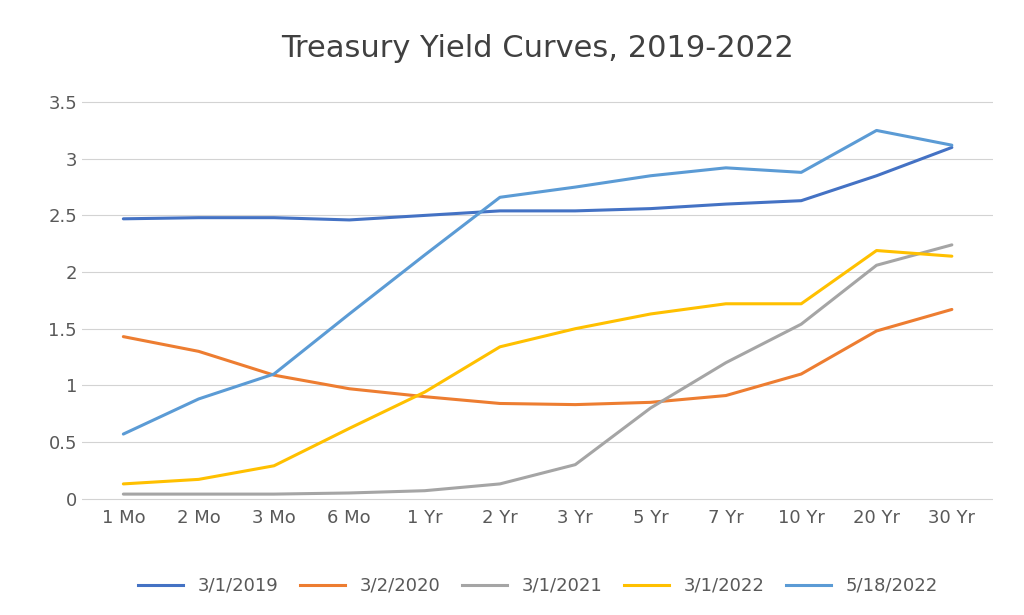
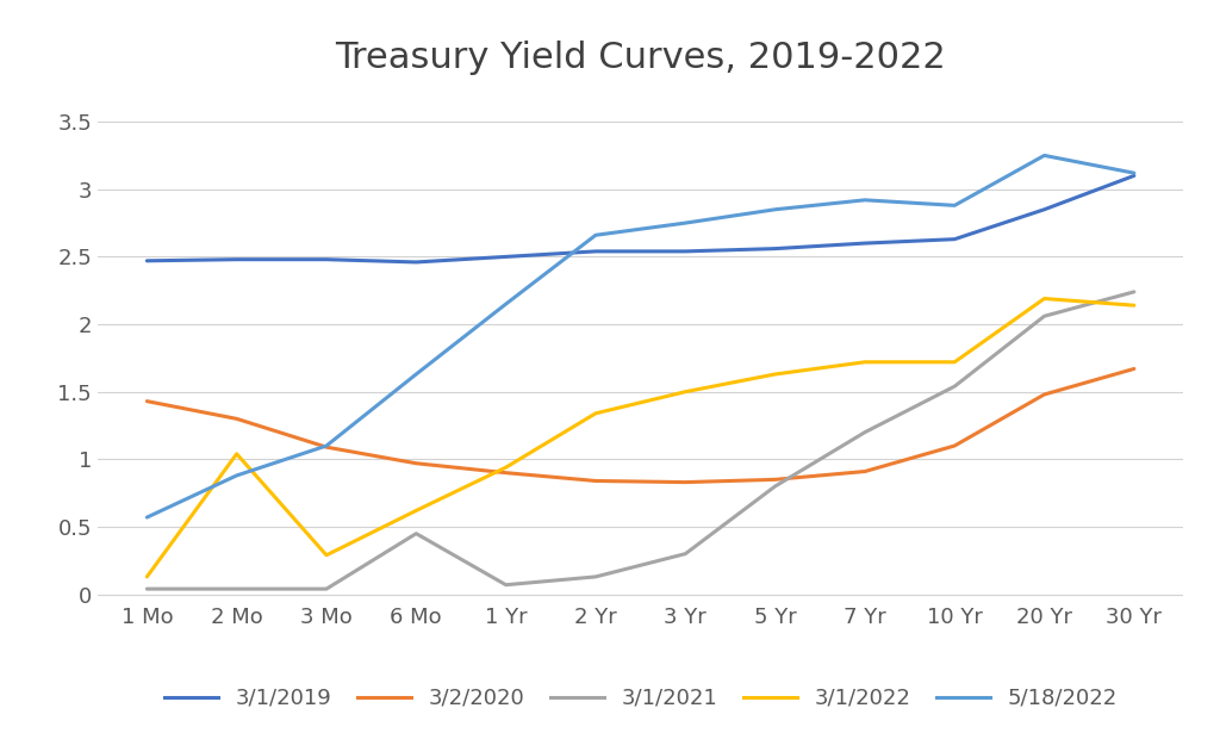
3/1/2022/2 Mo: 0.17 -> 1.04
3/1/2021/6 Mo: 0.05 -> 0.45
